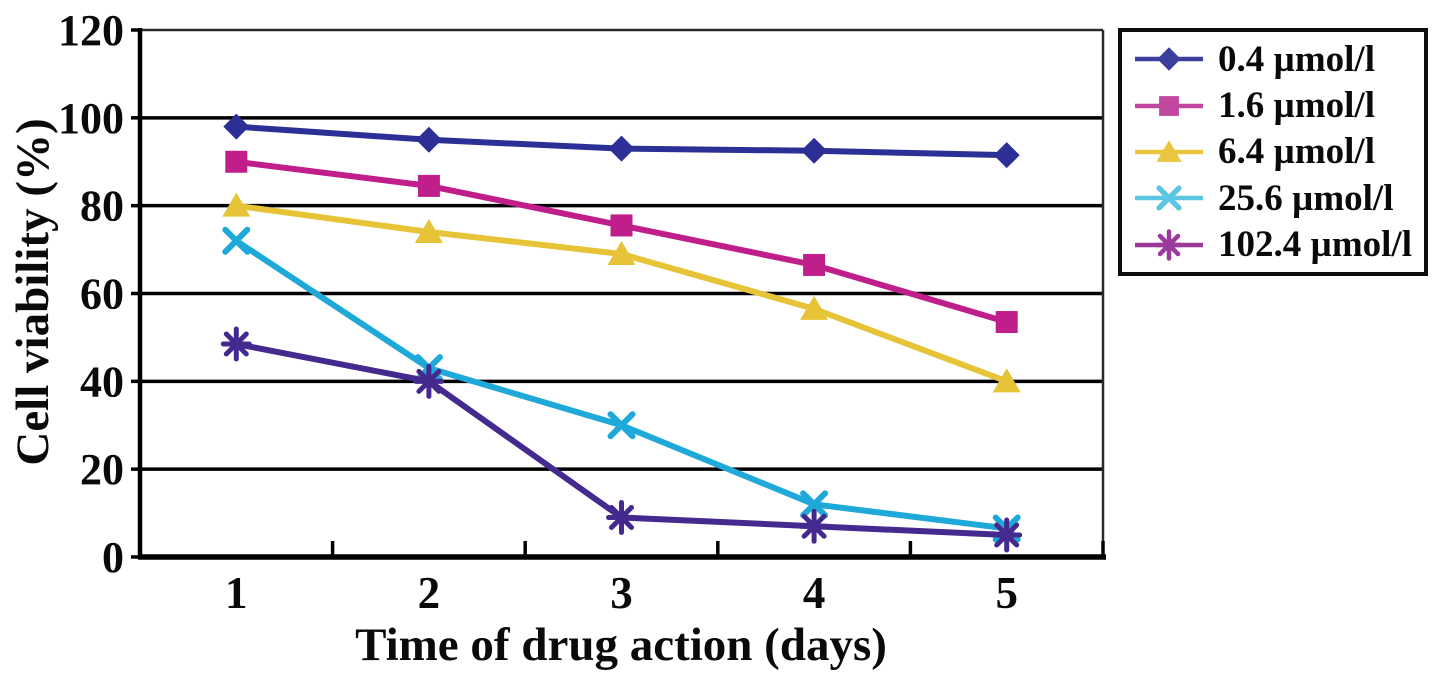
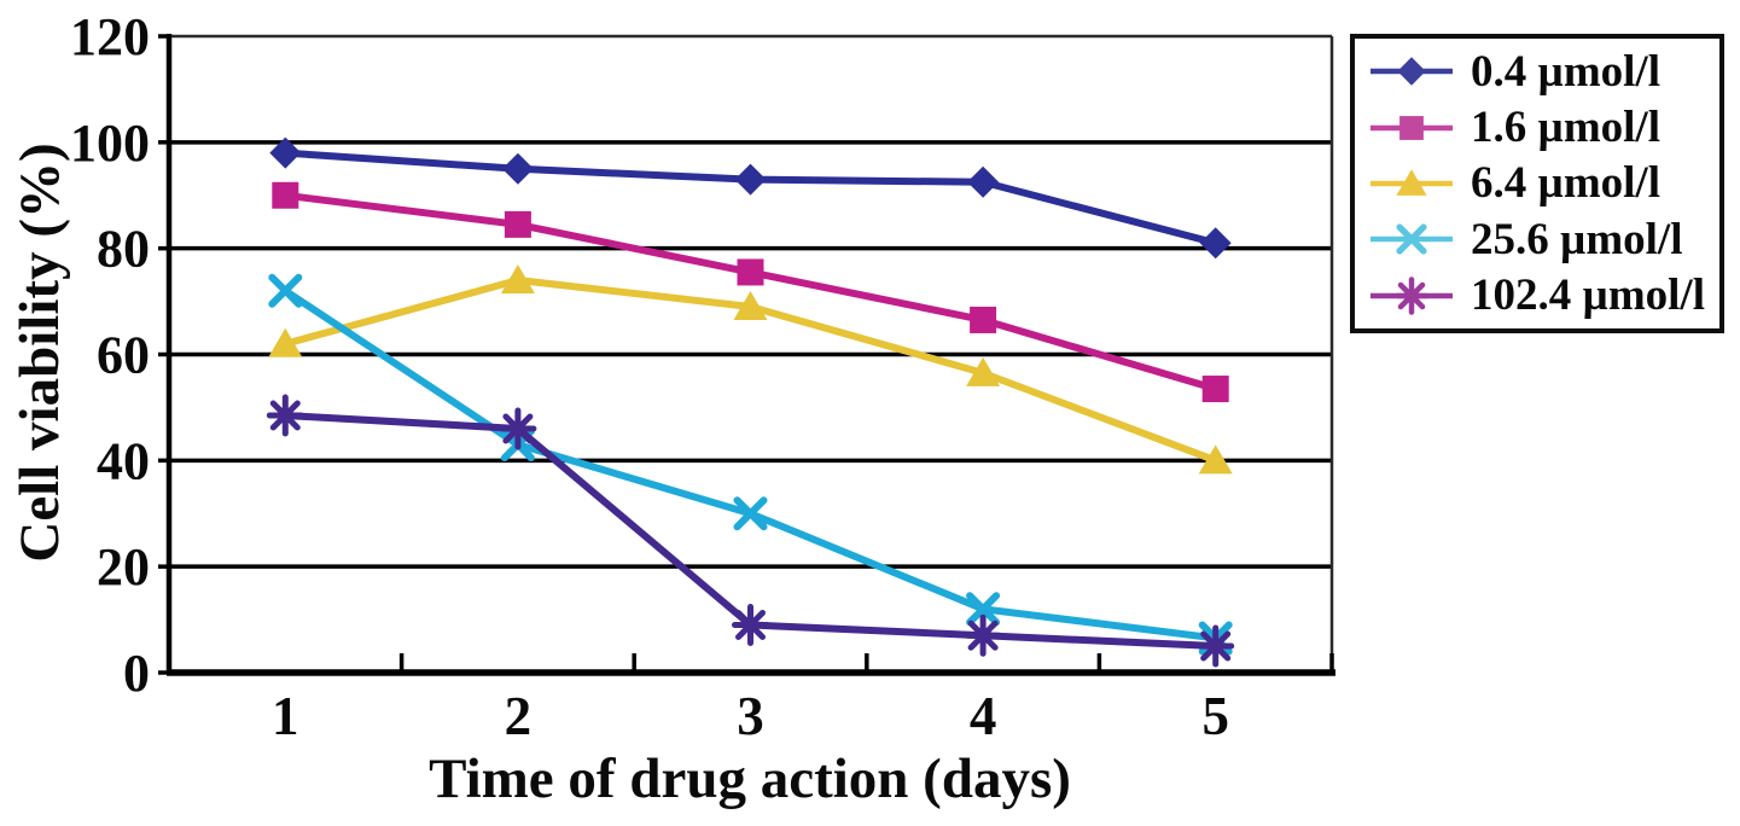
6.4 µmol/l/1: 80 -> 62
102.4 µmol/l/2: 40 -> 46
0.4 µmol/l/5: 92 -> 81
